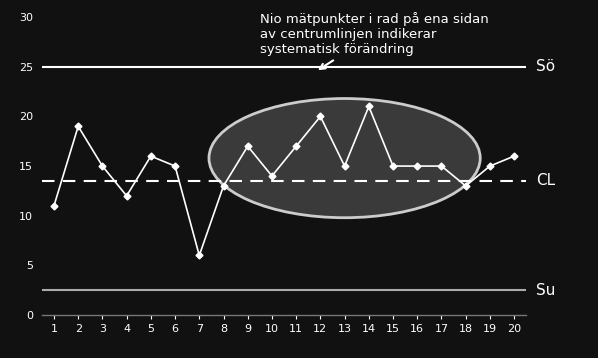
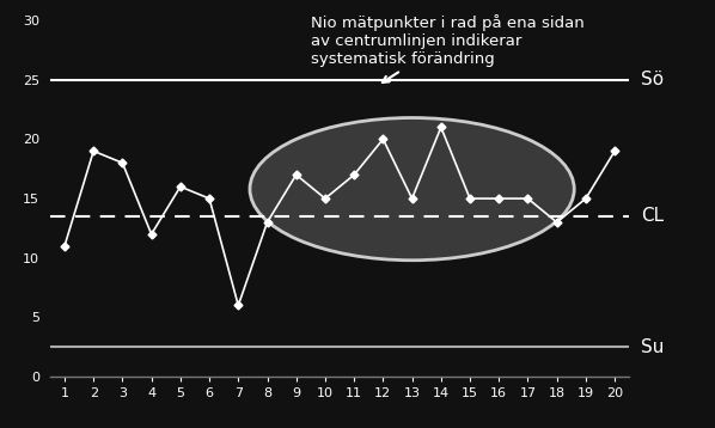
3: 15 -> 18
10: 14 -> 15
20: 16 -> 19
